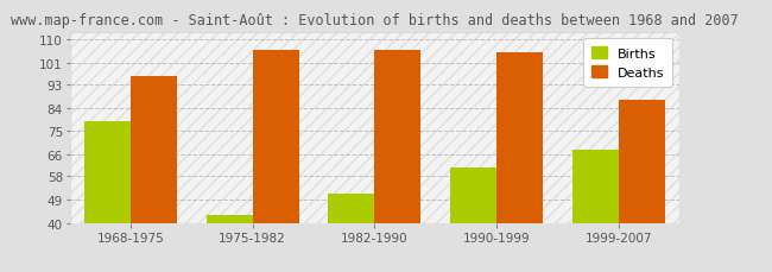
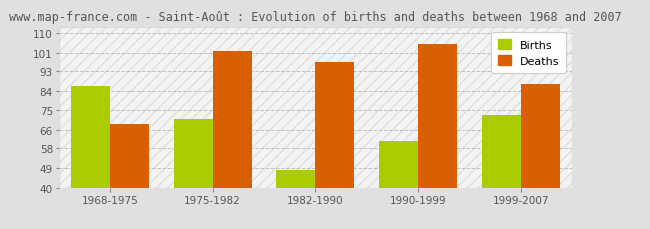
Births/1968-1975: 79 -> 86
Deaths/1968-1975: 96 -> 69
Births/1975-1982: 43 -> 71
Deaths/1975-1982: 106 -> 102
Births/1982-1990: 51 -> 48
Deaths/1982-1990: 106 -> 97
Births/1999-2007: 68 -> 73
